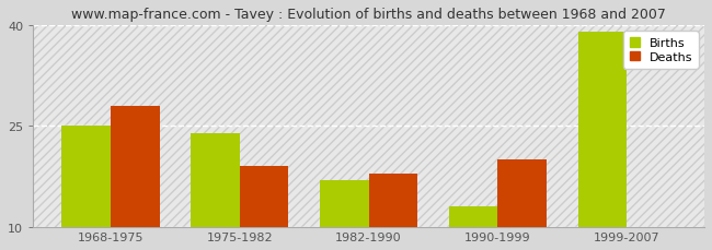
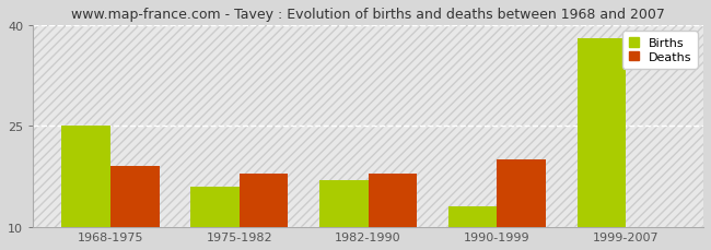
Deaths/1968-1975: 28 -> 19
Births/1975-1982: 24 -> 16
Deaths/1975-1982: 19 -> 18
Births/1999-2007: 39 -> 38
